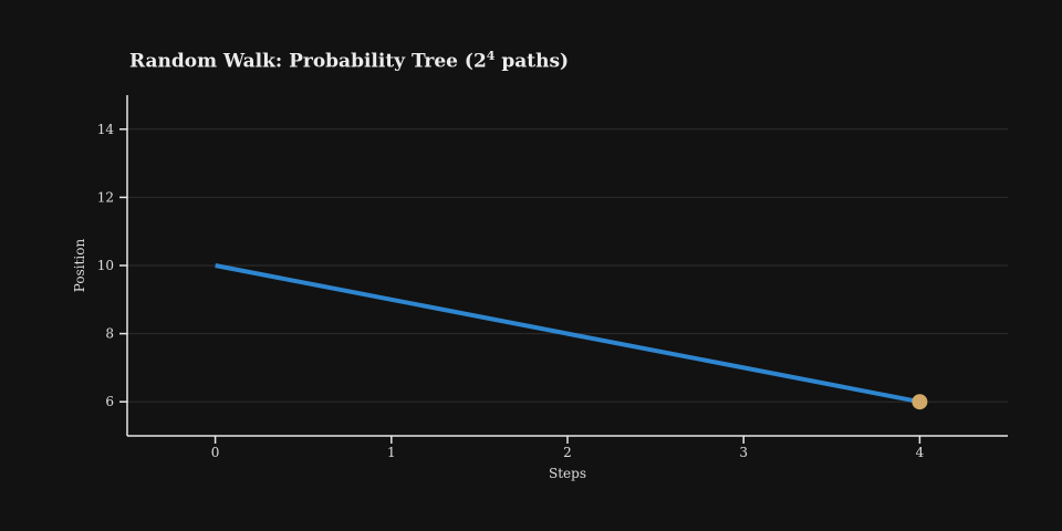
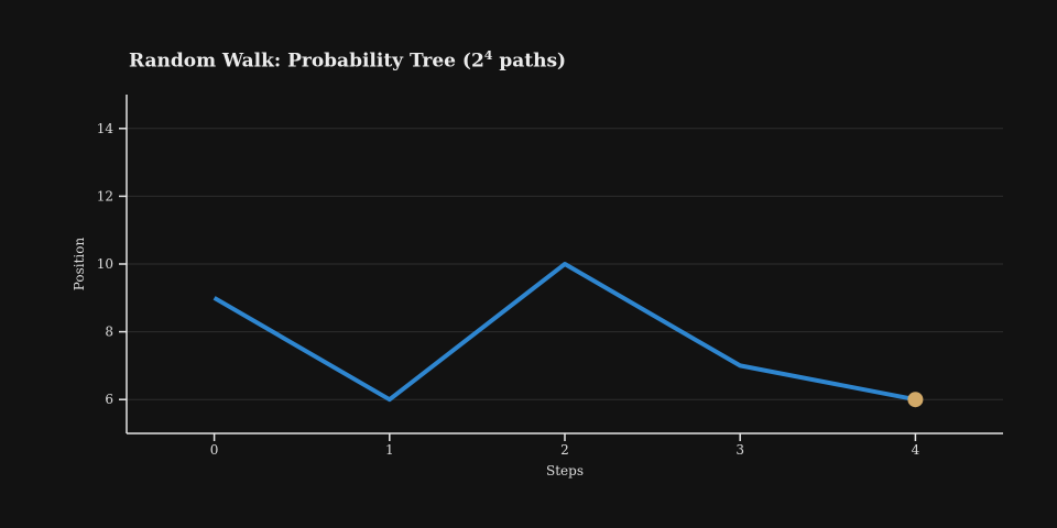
0: 10 -> 9
1: 9 -> 6
2: 8 -> 10
